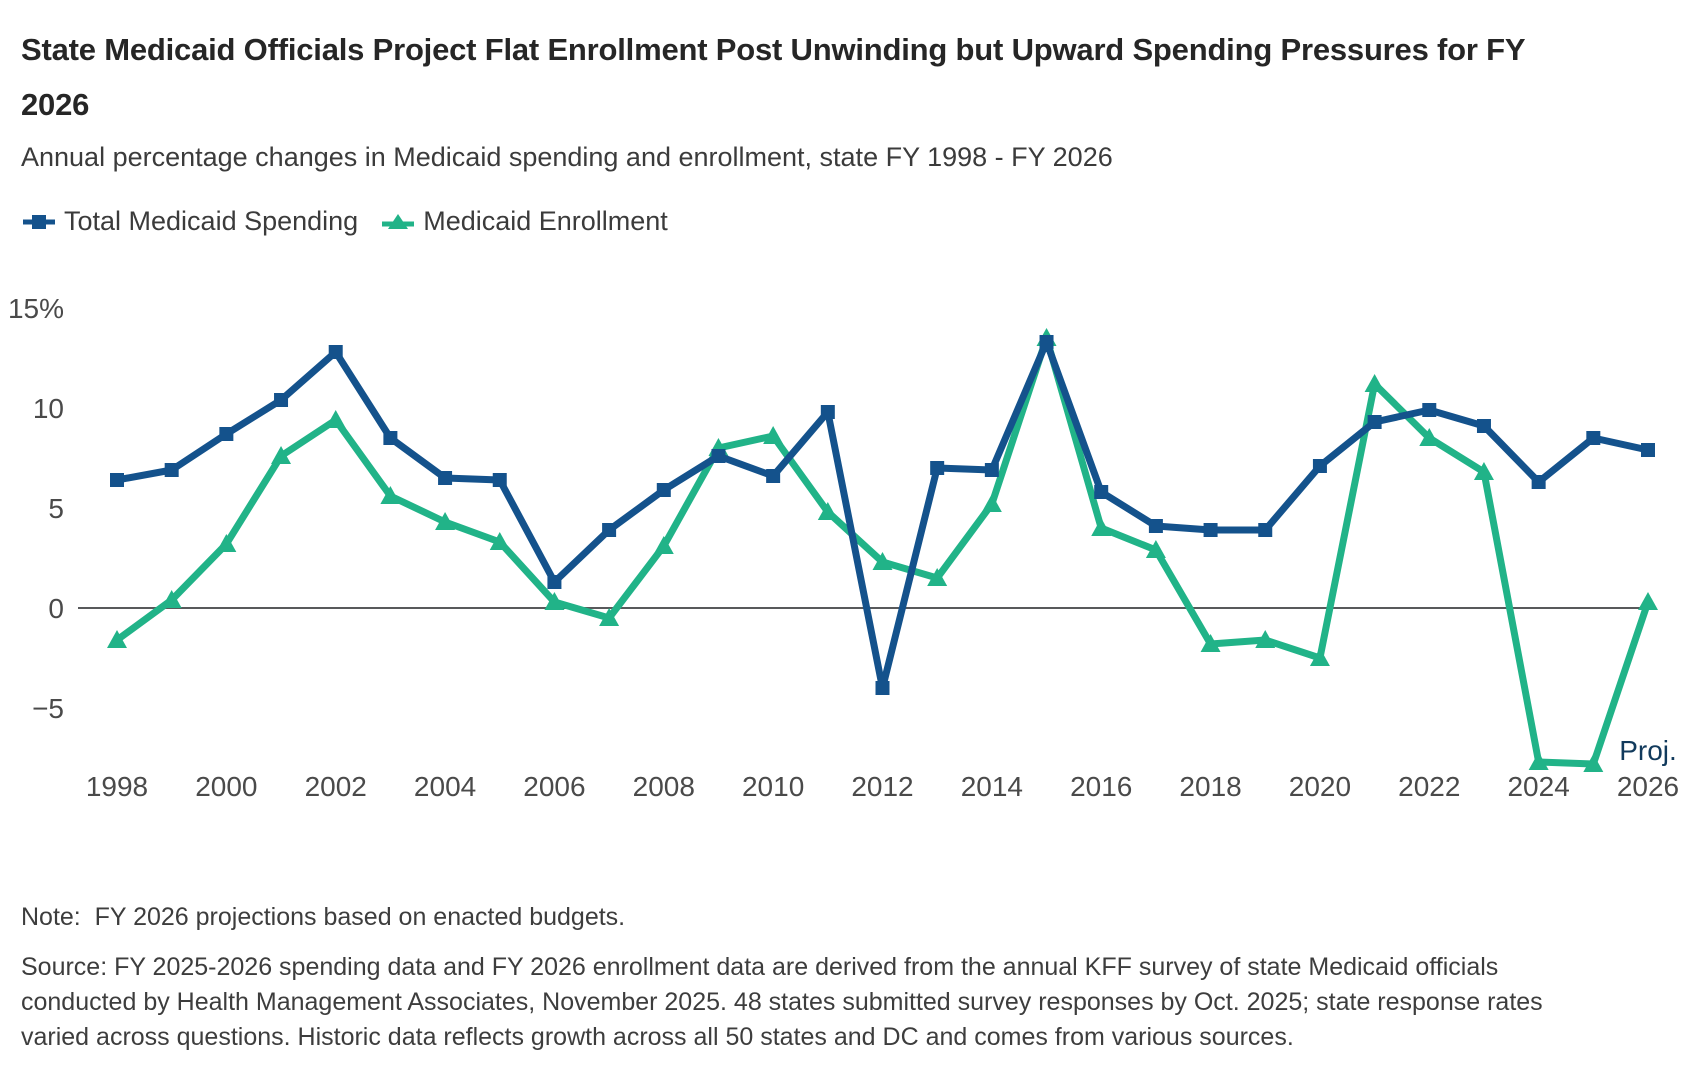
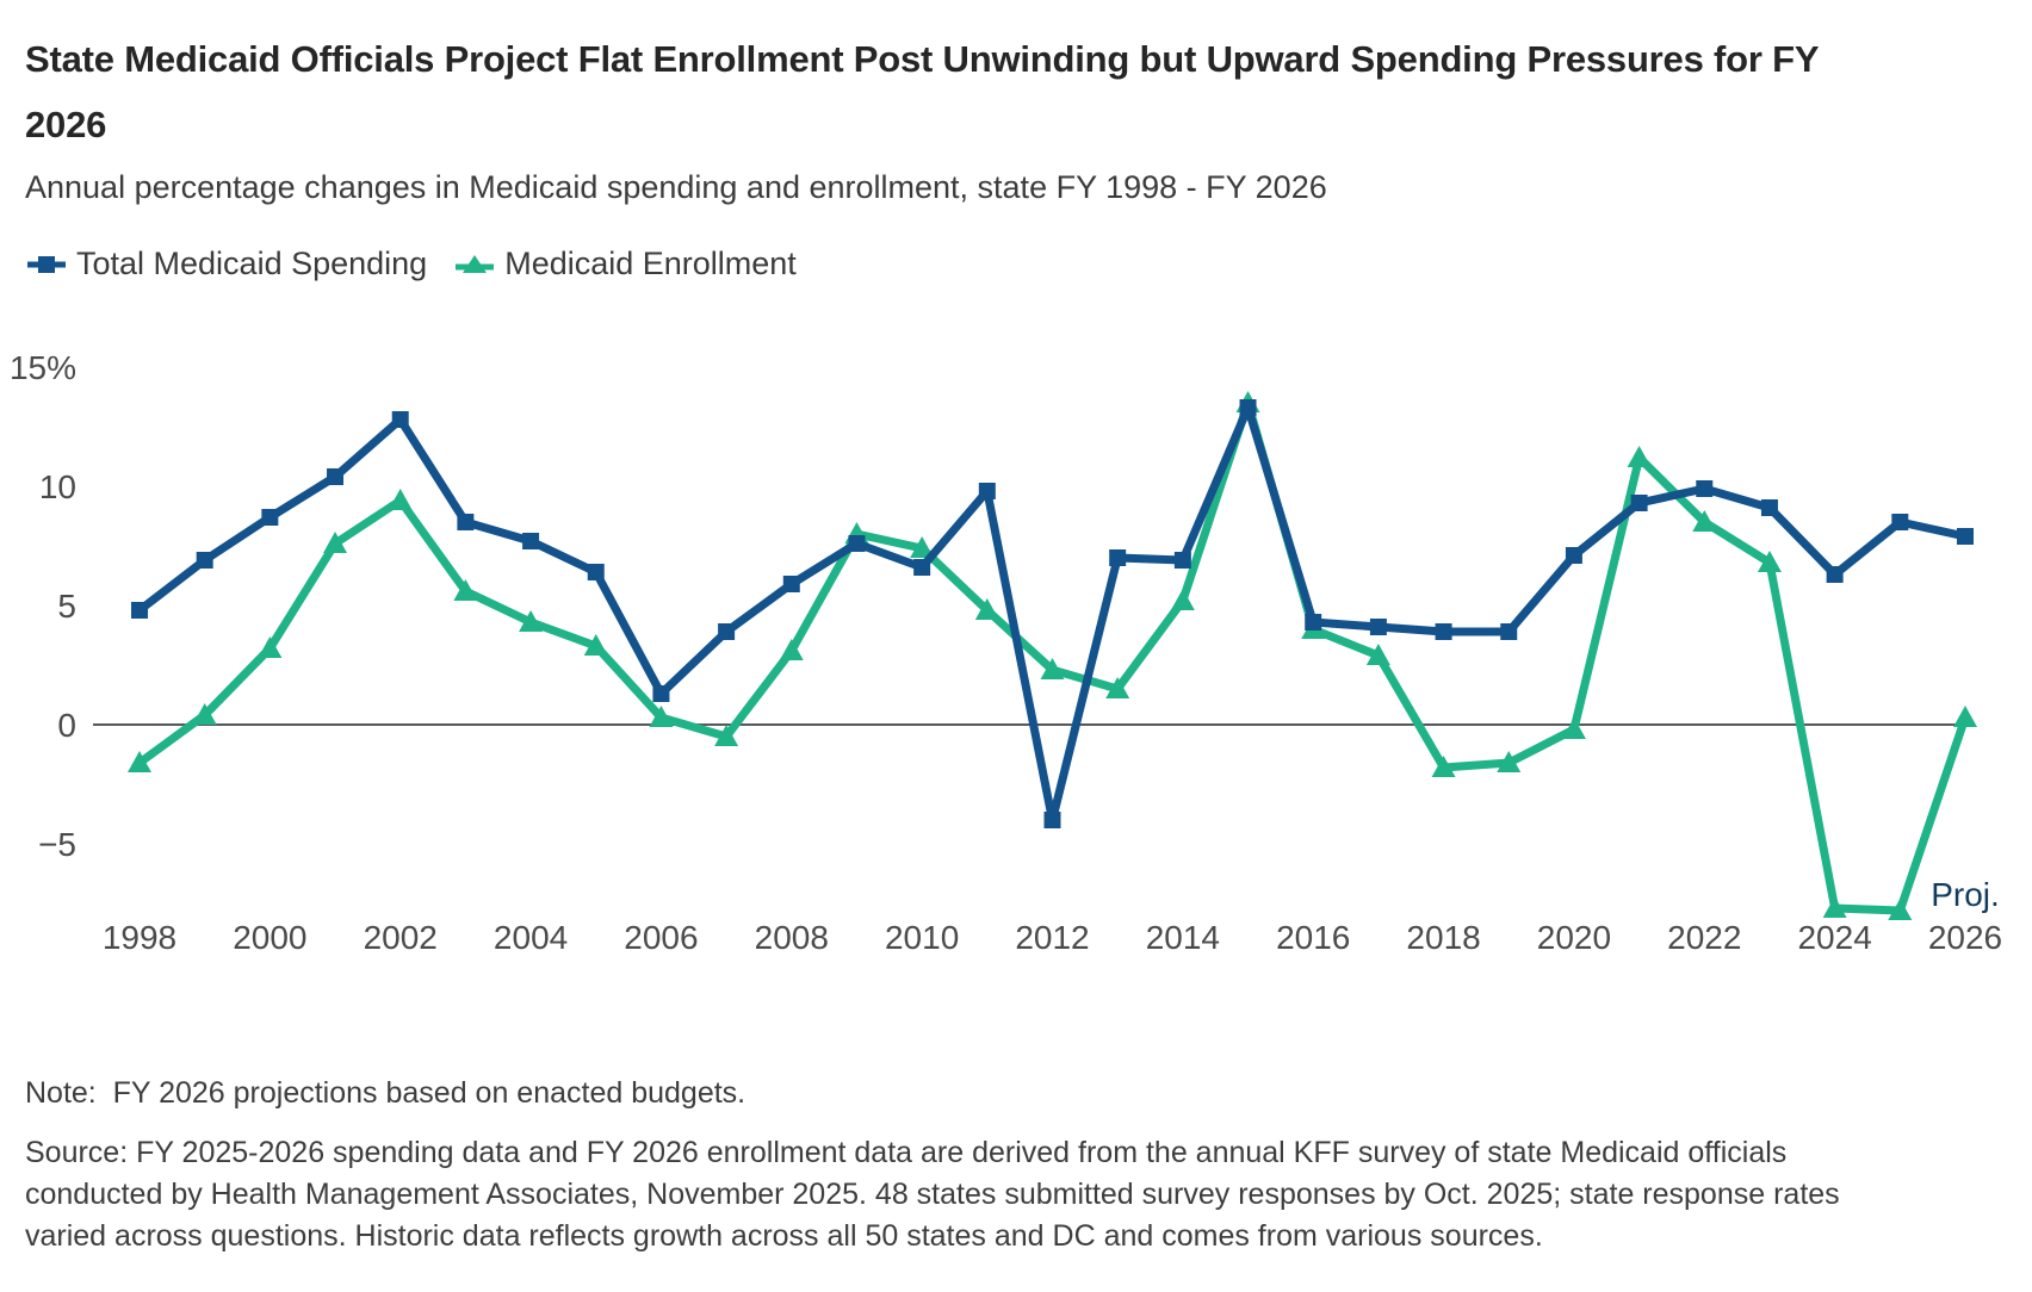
Total Medicaid Spending/1998: 6.4% -> 4.8%
Total Medicaid Spending/2004: 6.5% -> 7.7%
Medicaid Enrollment/2010: 8.6% -> 7.4%
Total Medicaid Spending/2016: 5.8% -> 4.3%
Medicaid Enrollment/2020: -2.5% -> -0.2%
